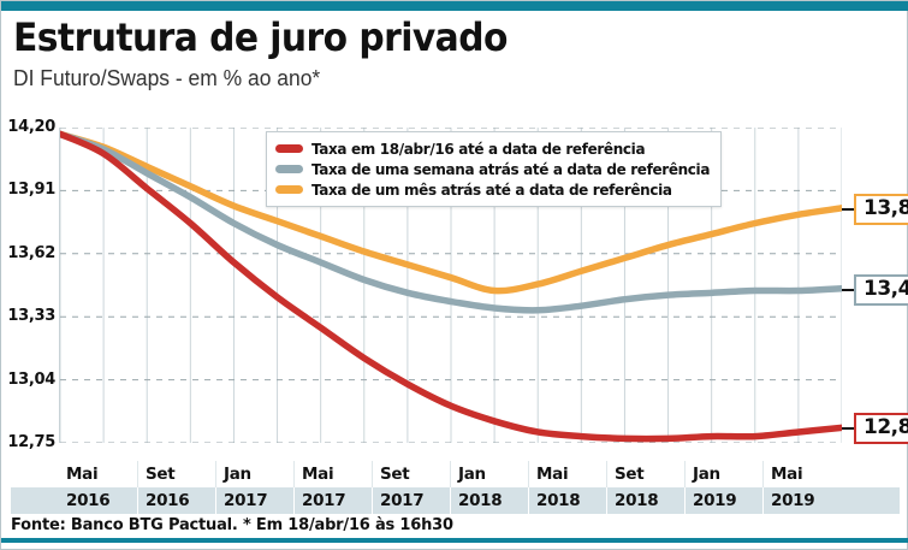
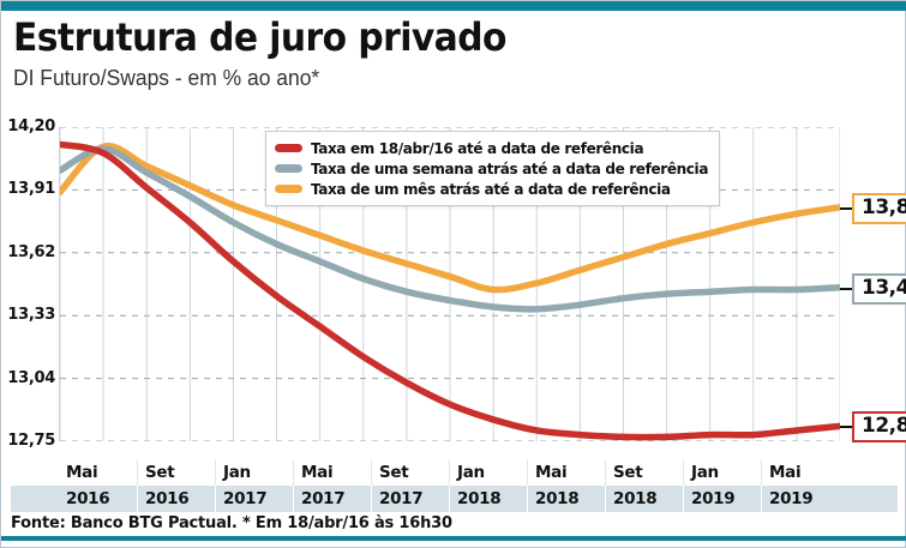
Taxa em 18/abr/16 até a data de referência/Mai 2016: 14,17 -> 14,12
Taxa de uma semana atrás até a data de referência/Mai 2016: 14,17 -> 14,00
Taxa de um mês atrás até a data de referência/Mai 2016: 14,17 -> 13,90
